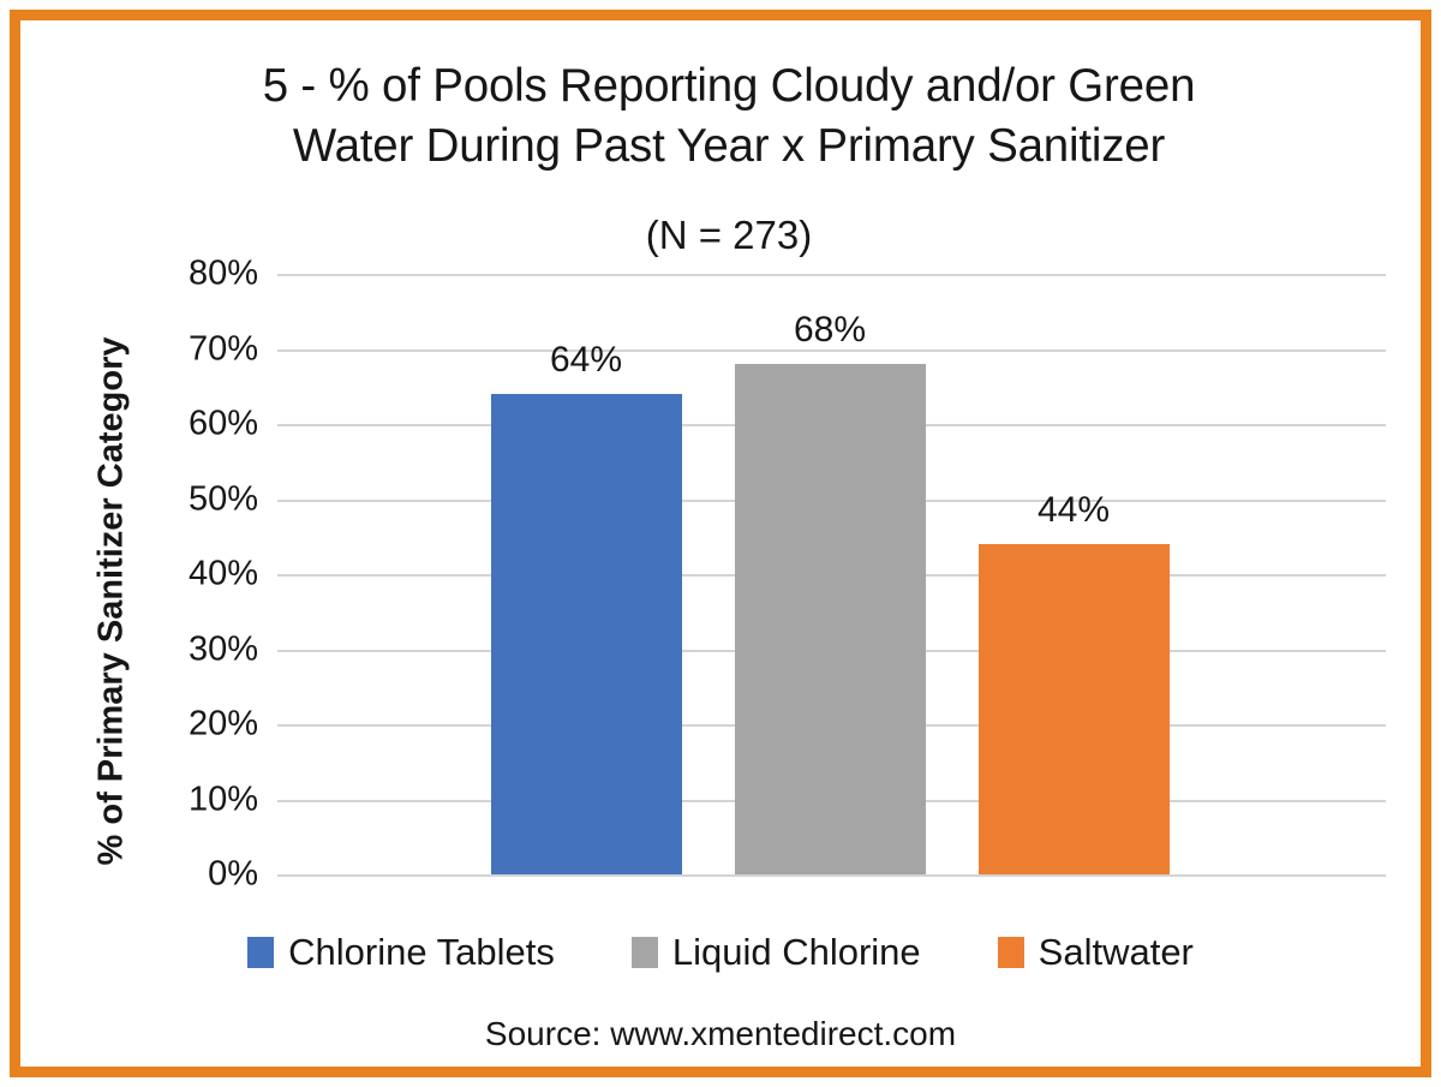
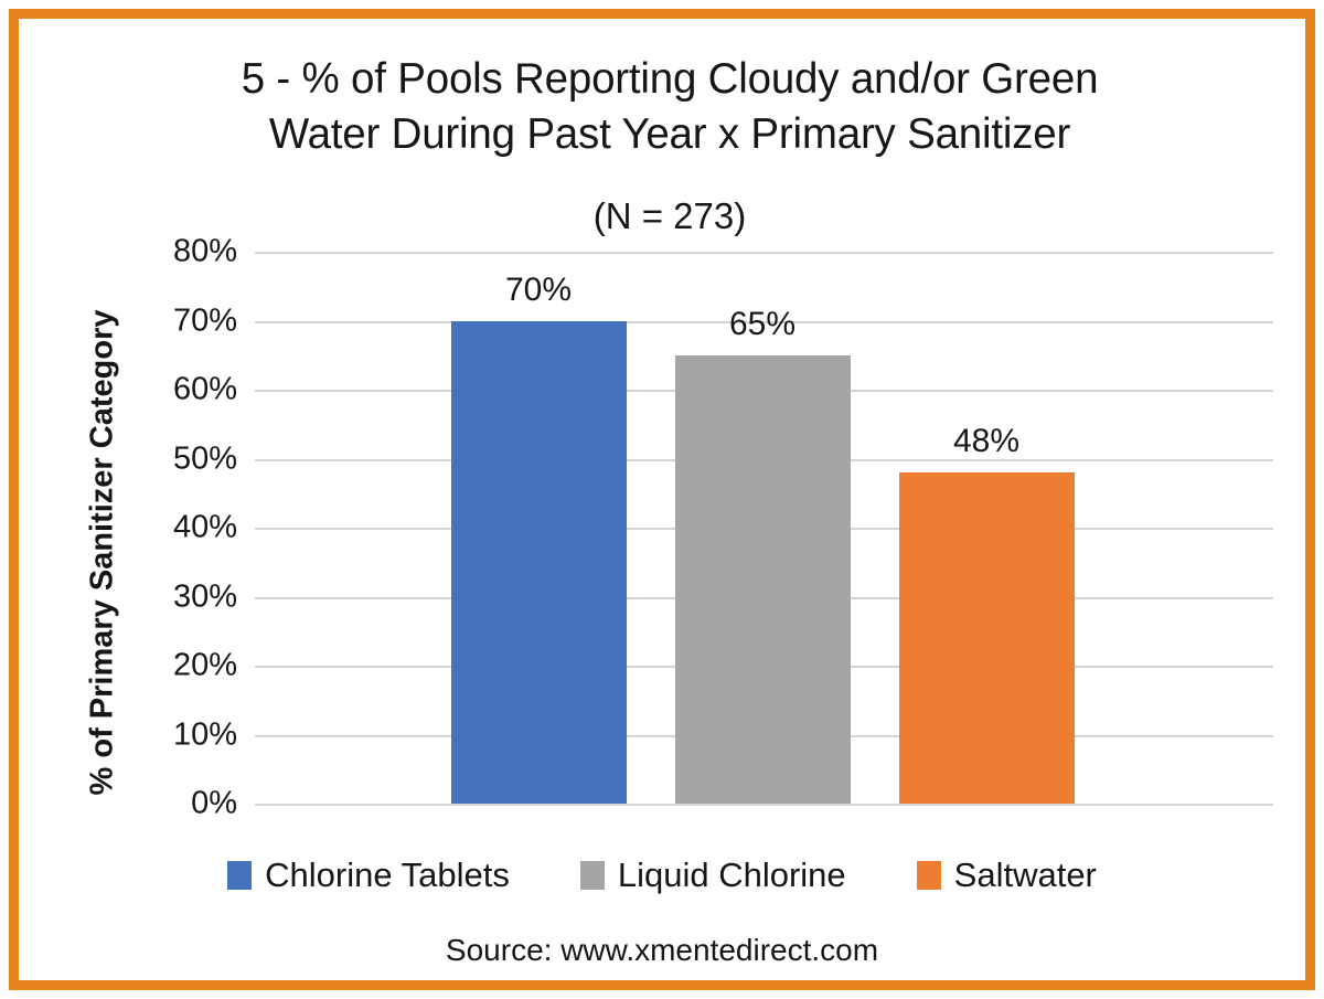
Chlorine Tablets: 64% -> 70%
Liquid Chlorine: 68% -> 65%
Saltwater: 44% -> 48%
